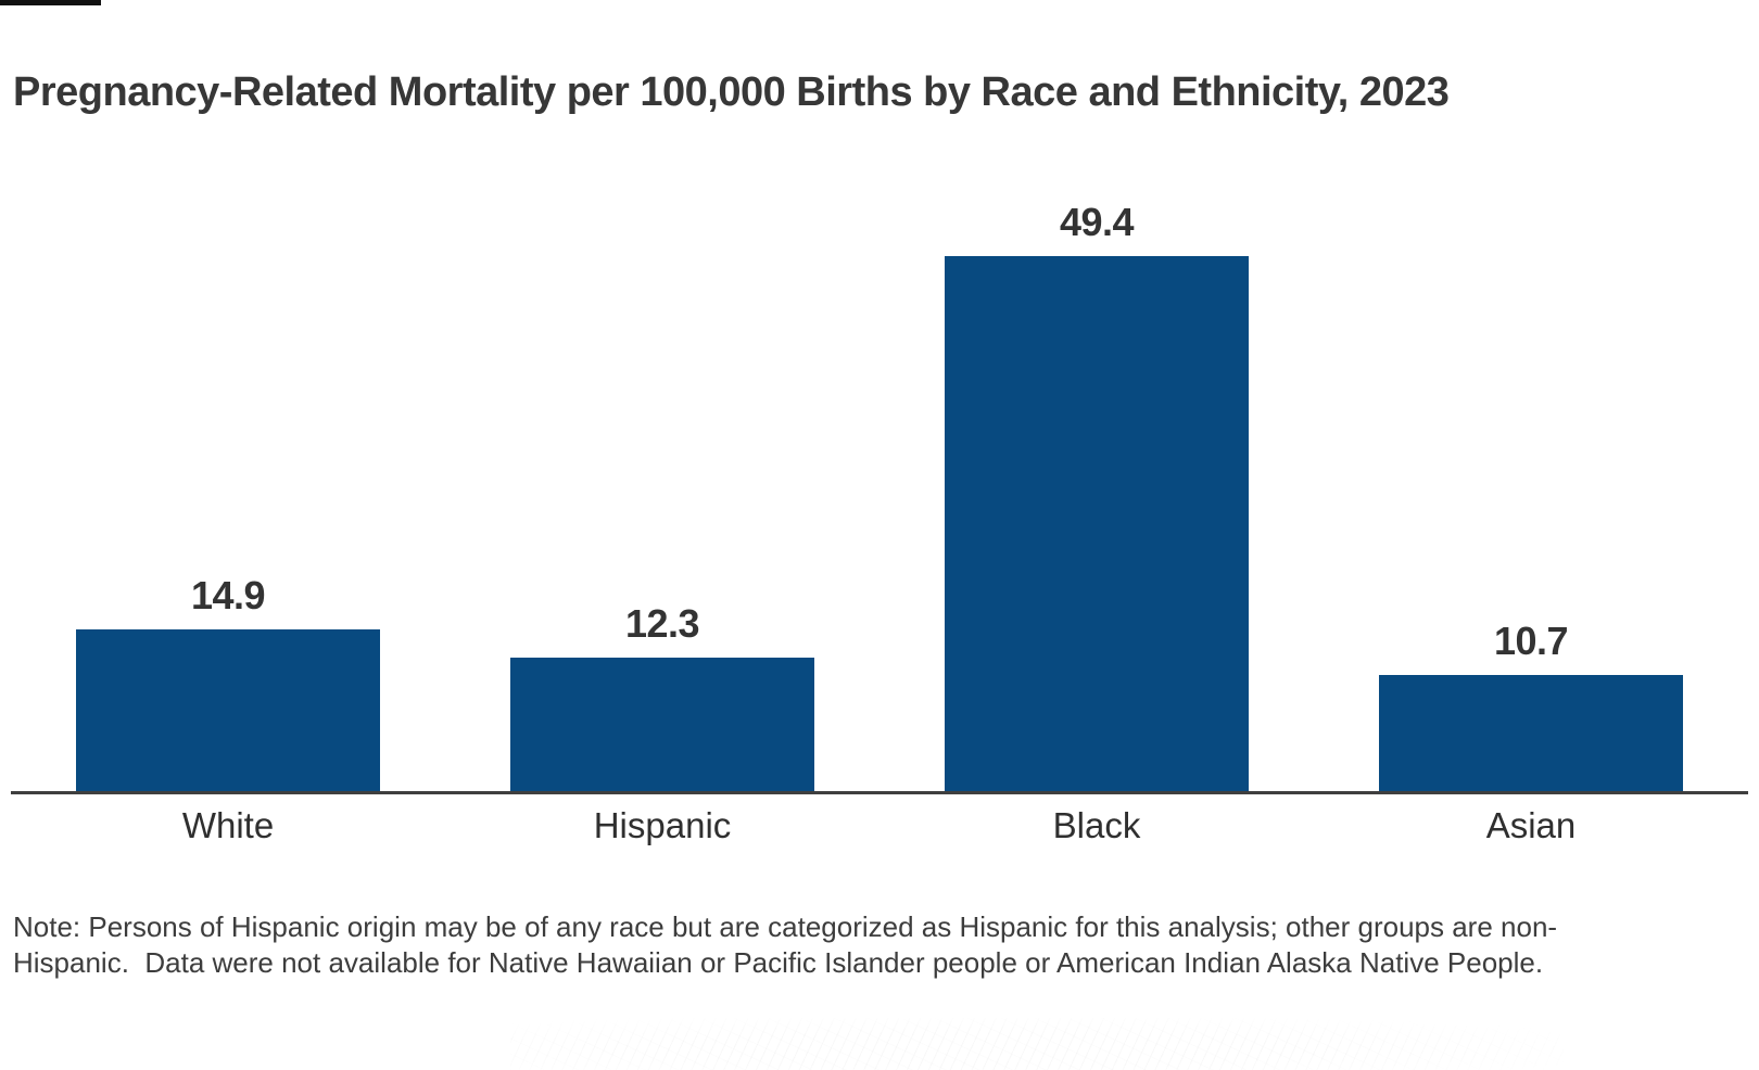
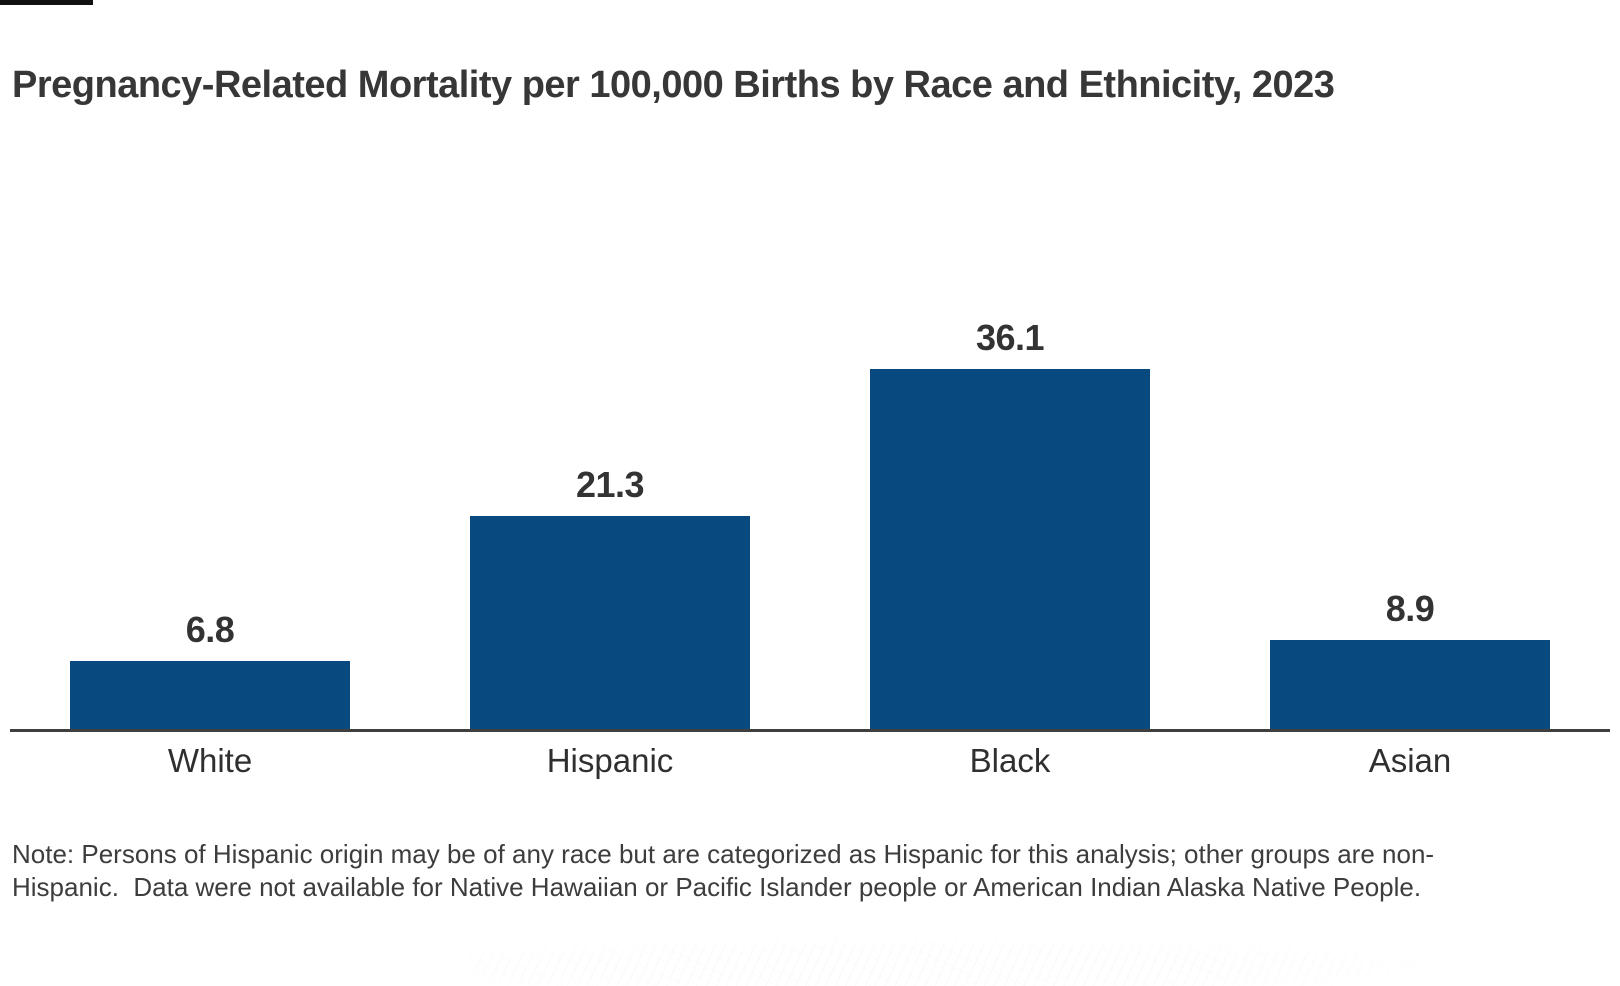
White: 14.9 -> 6.8
Hispanic: 12.3 -> 21.3
Black: 49.4 -> 36.1
Asian: 10.7 -> 8.9
